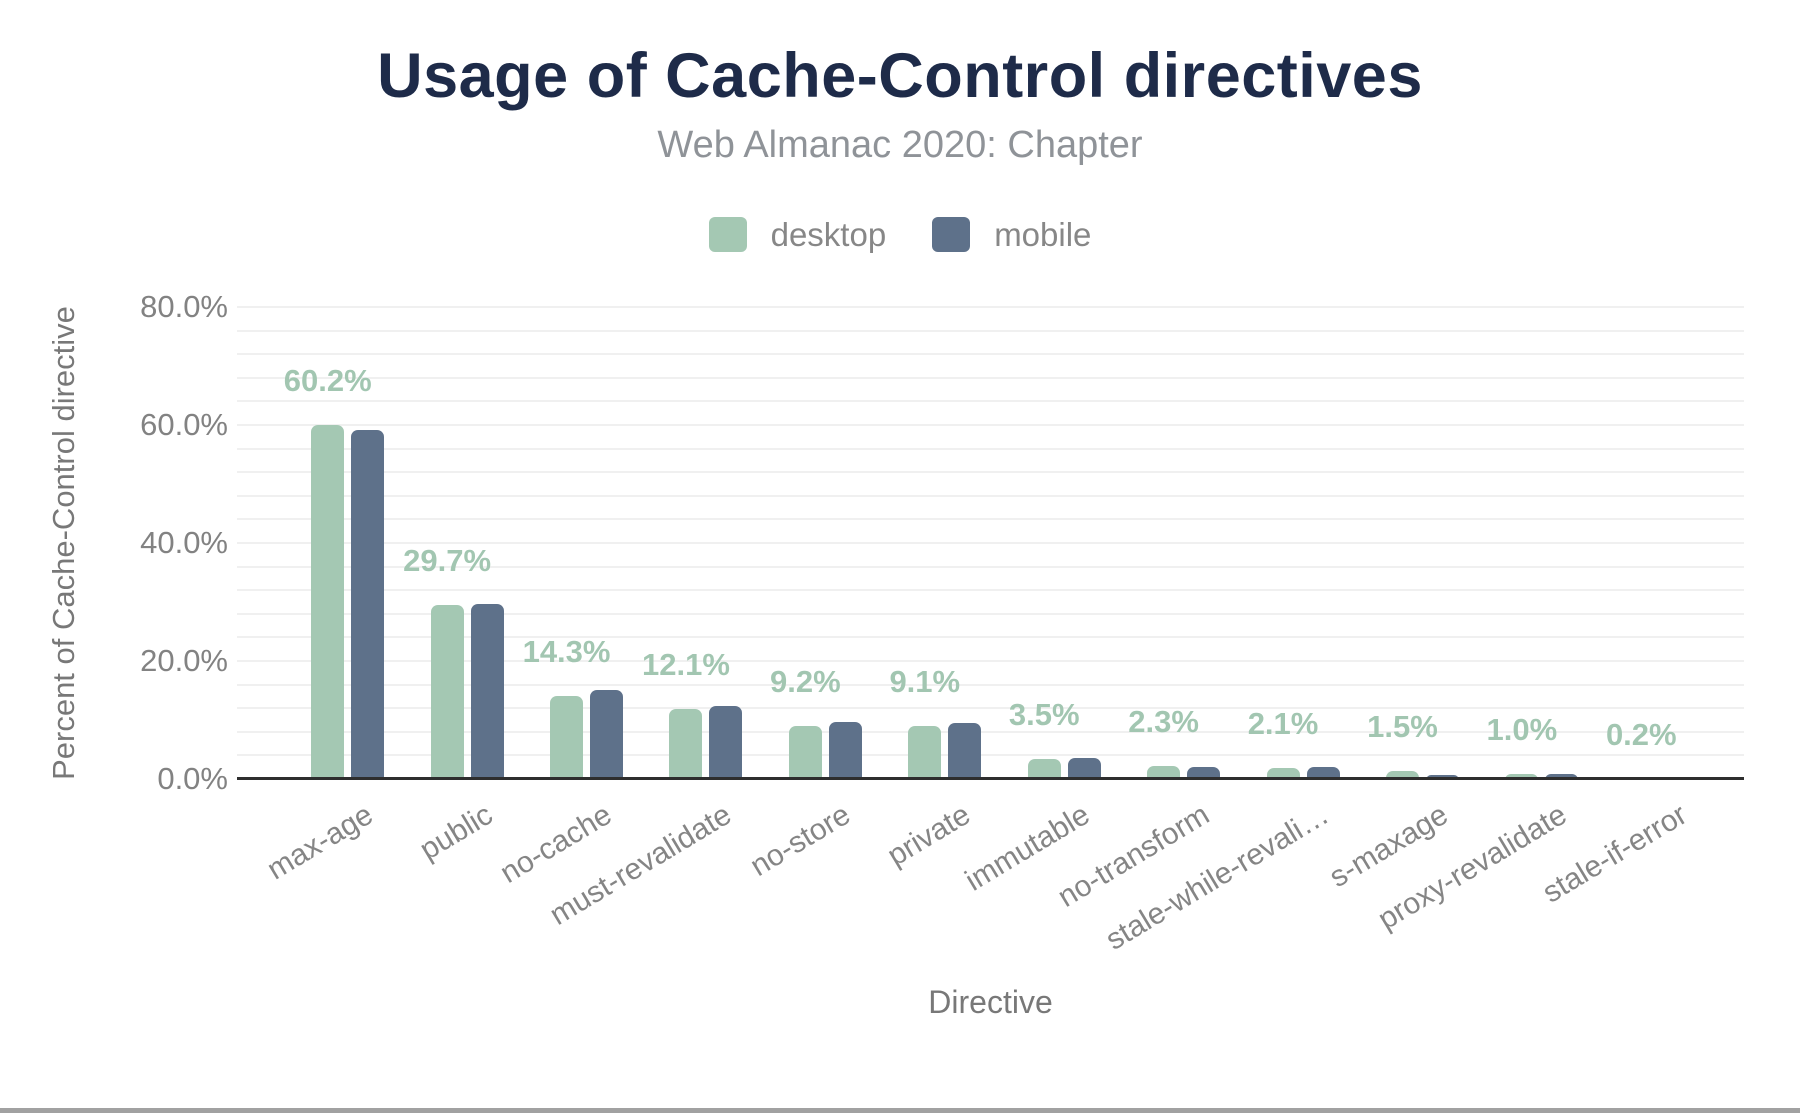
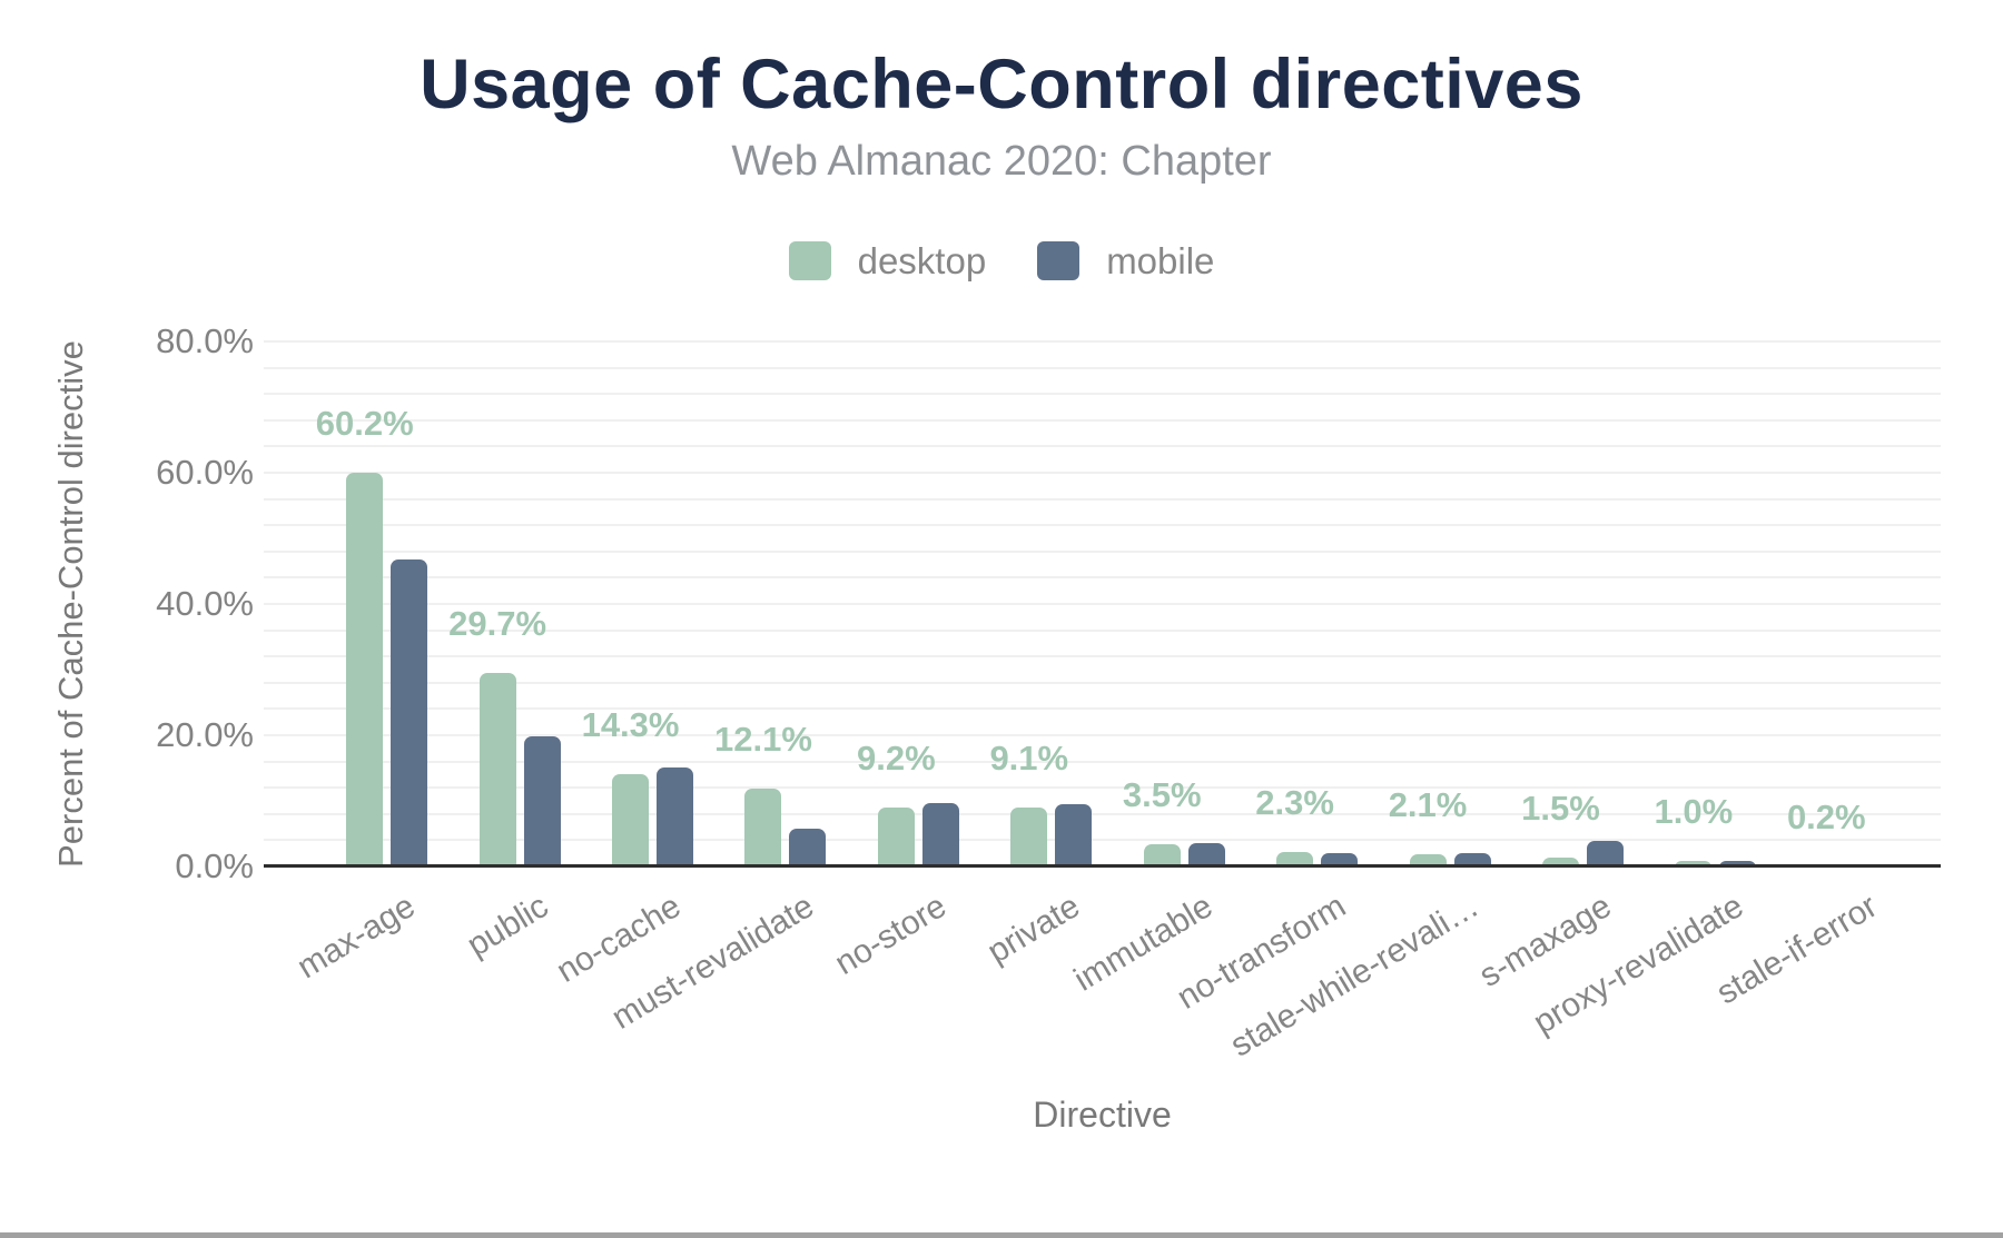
mobile/max-age: 59% -> 47%
mobile/public: 30% -> 20%
mobile/must-revalidate: 13% -> 6%
mobile/s-maxage: 1% -> 4%
